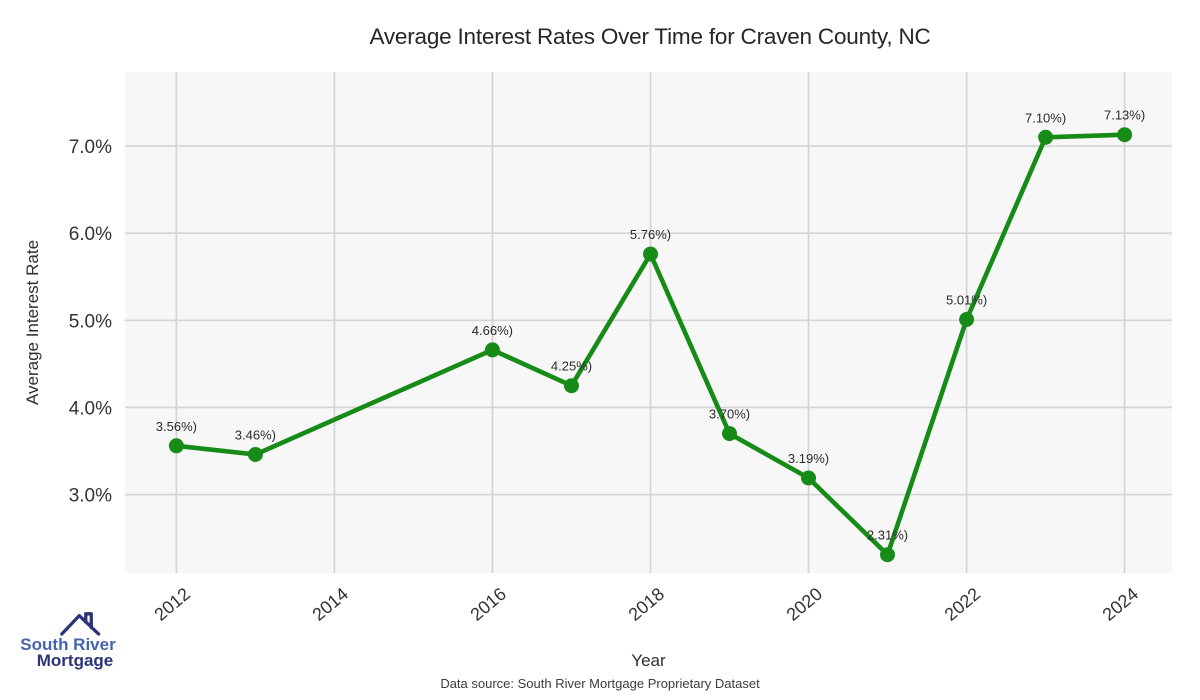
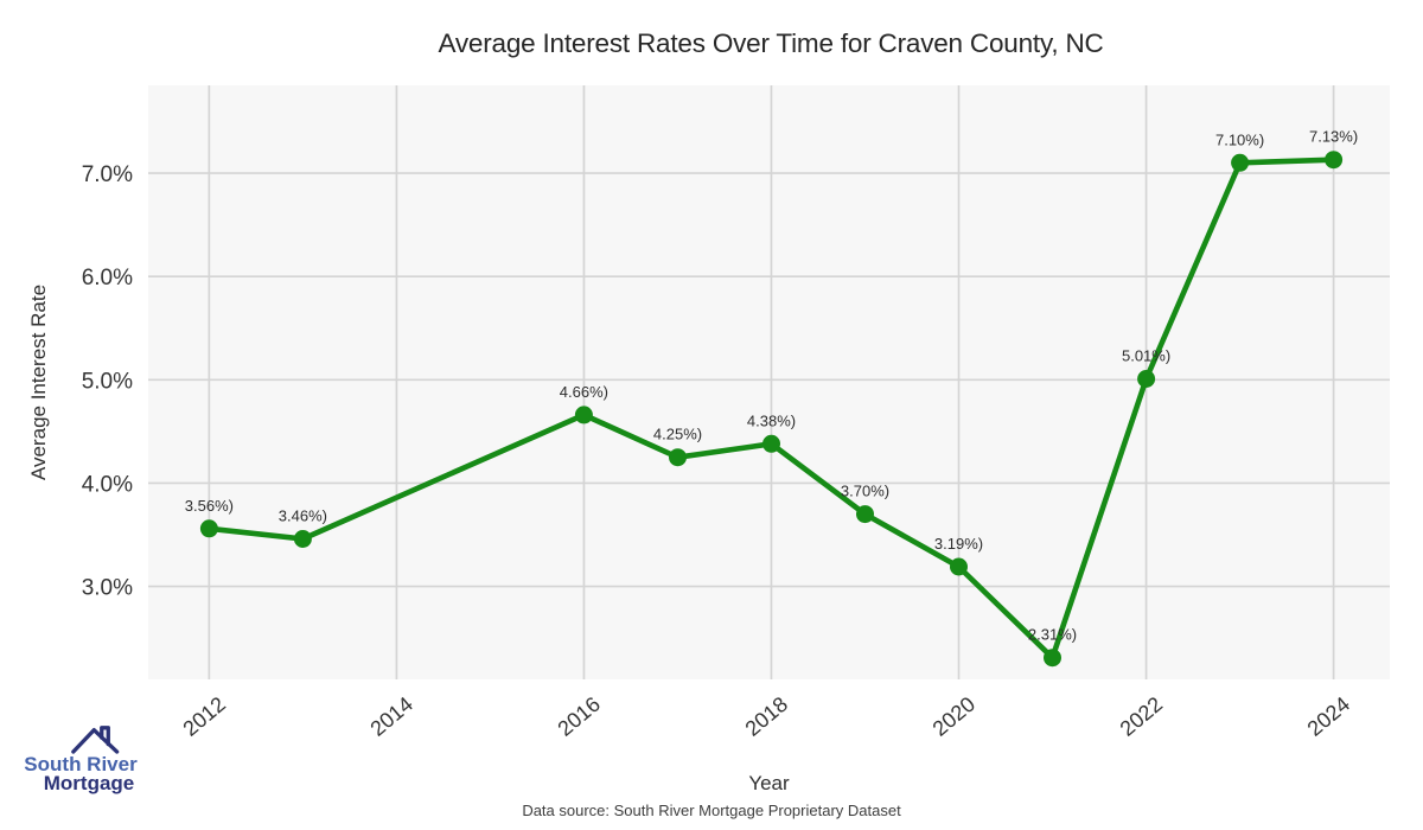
2018: 5.76% -> 4.38%
